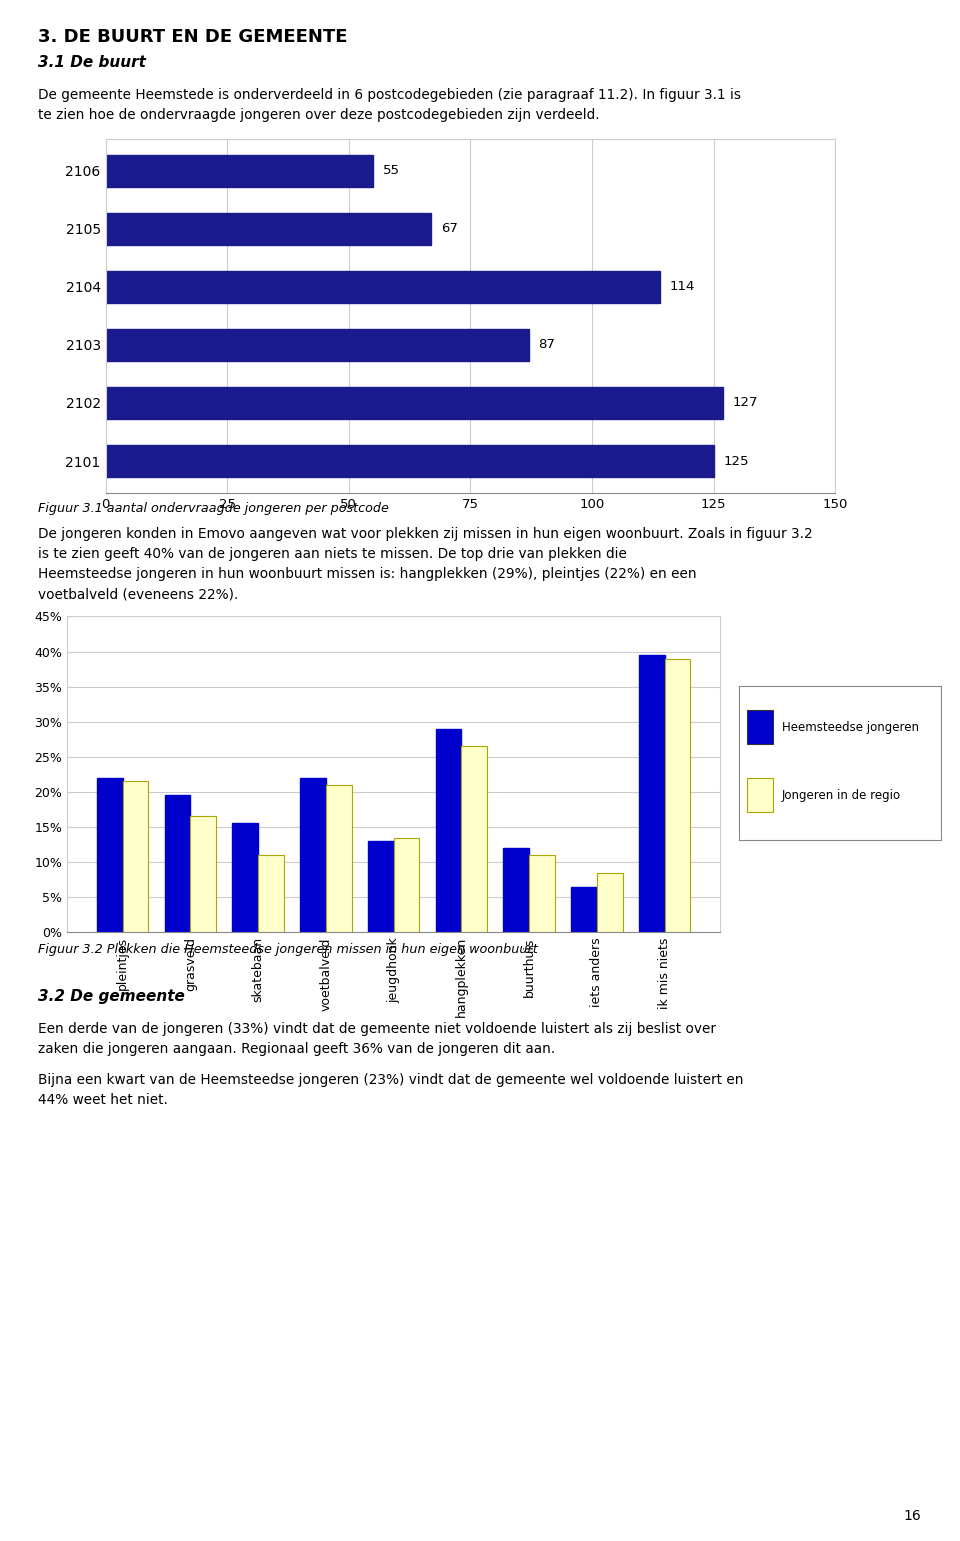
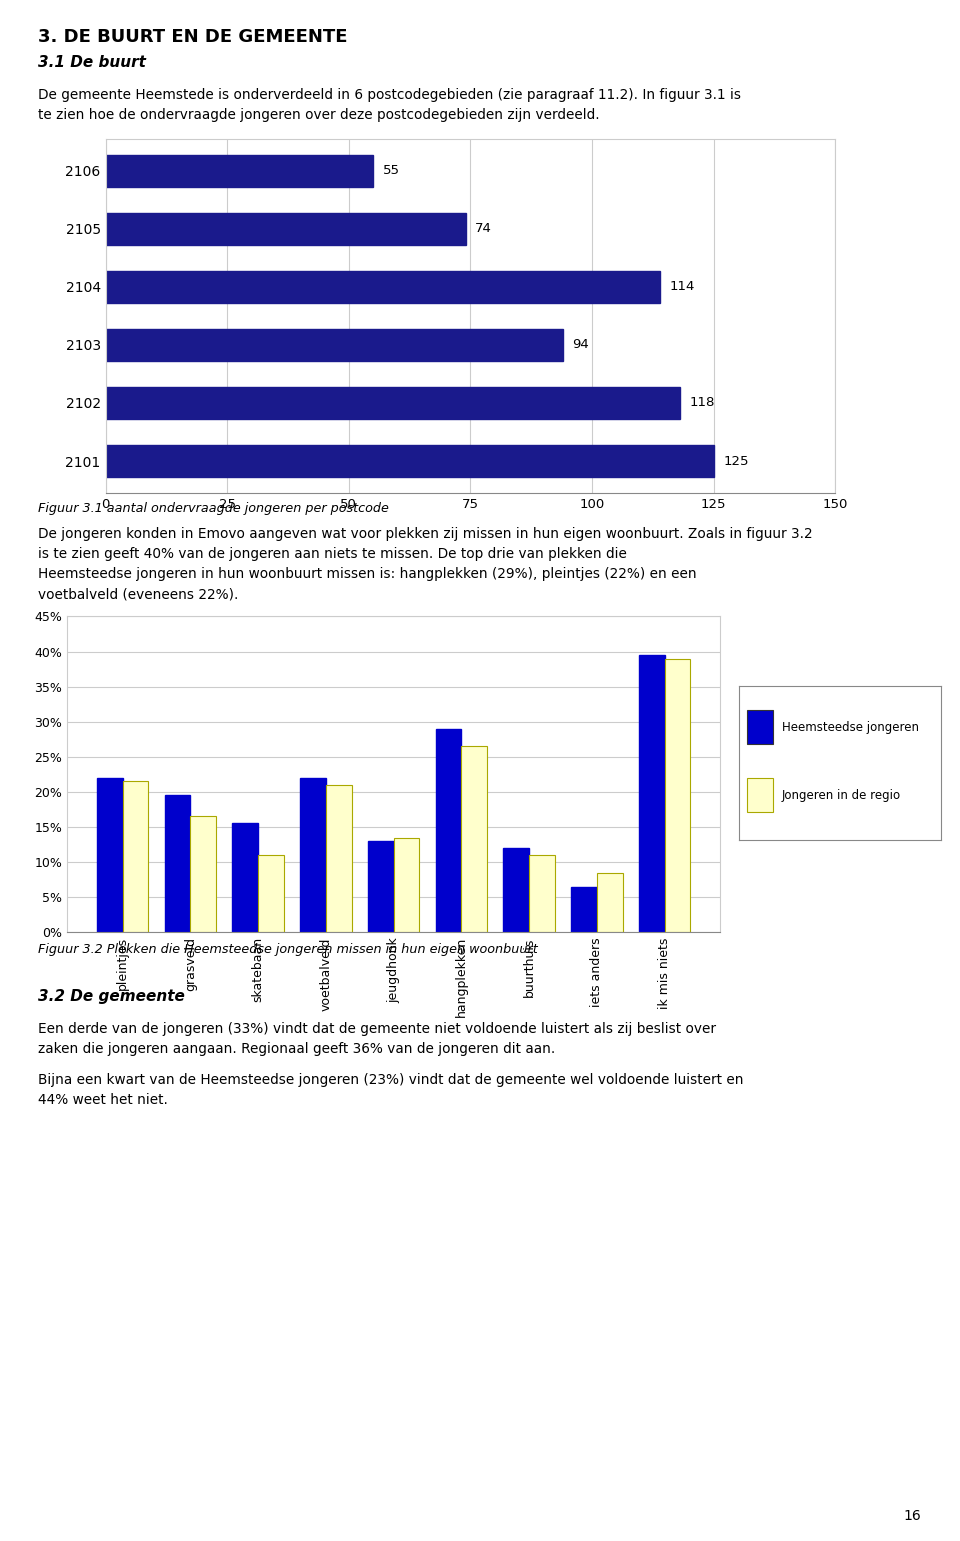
2105: 67 -> 74
2103: 87 -> 94
2102: 127 -> 118
